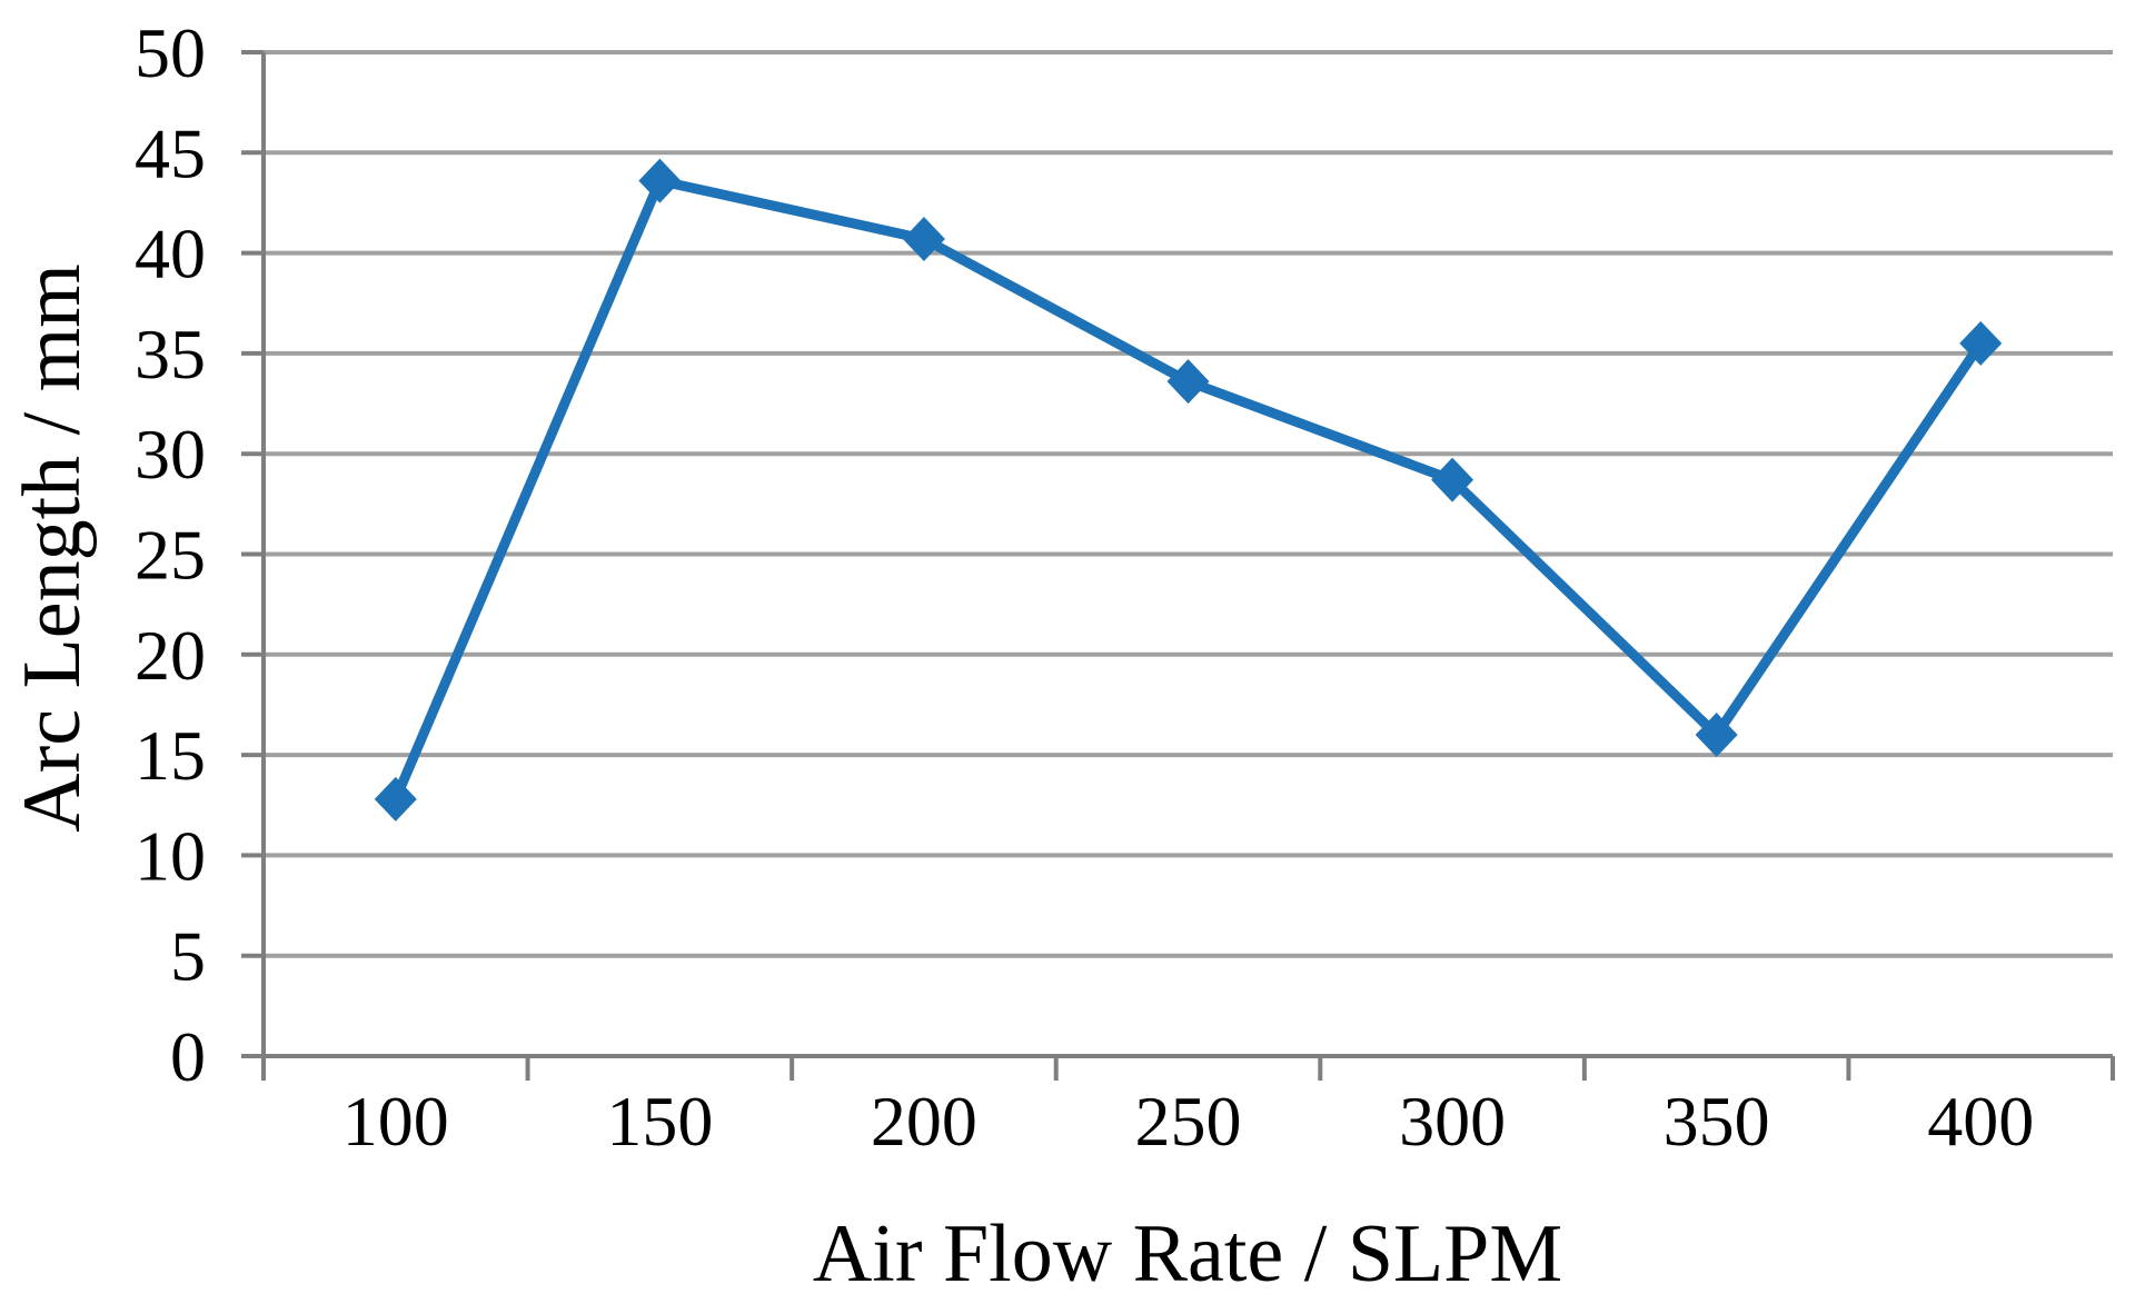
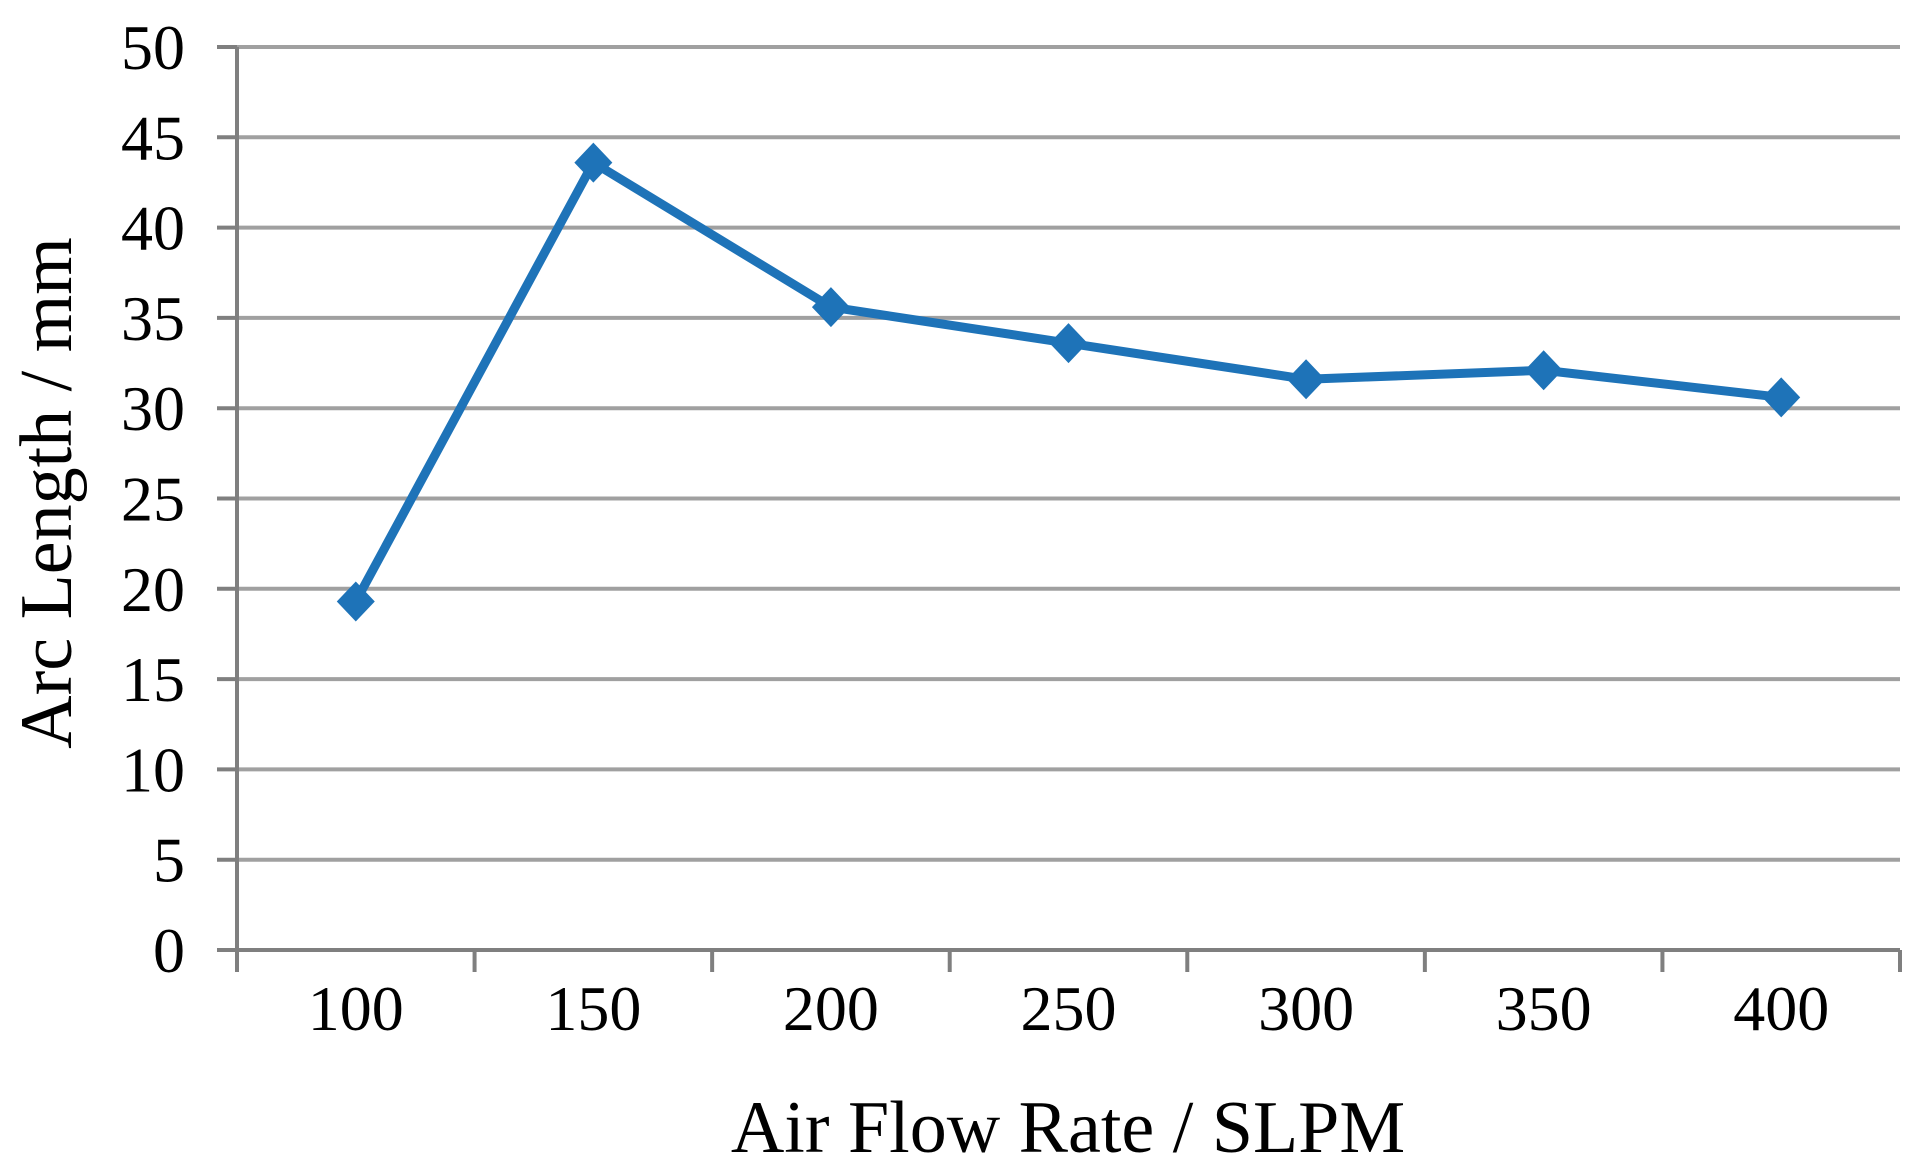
100: 12.8 -> 19.3
200: 40.7 -> 35.6
300: 28.7 -> 31.6
350: 16.0 -> 32.1
400: 35.5 -> 30.6
